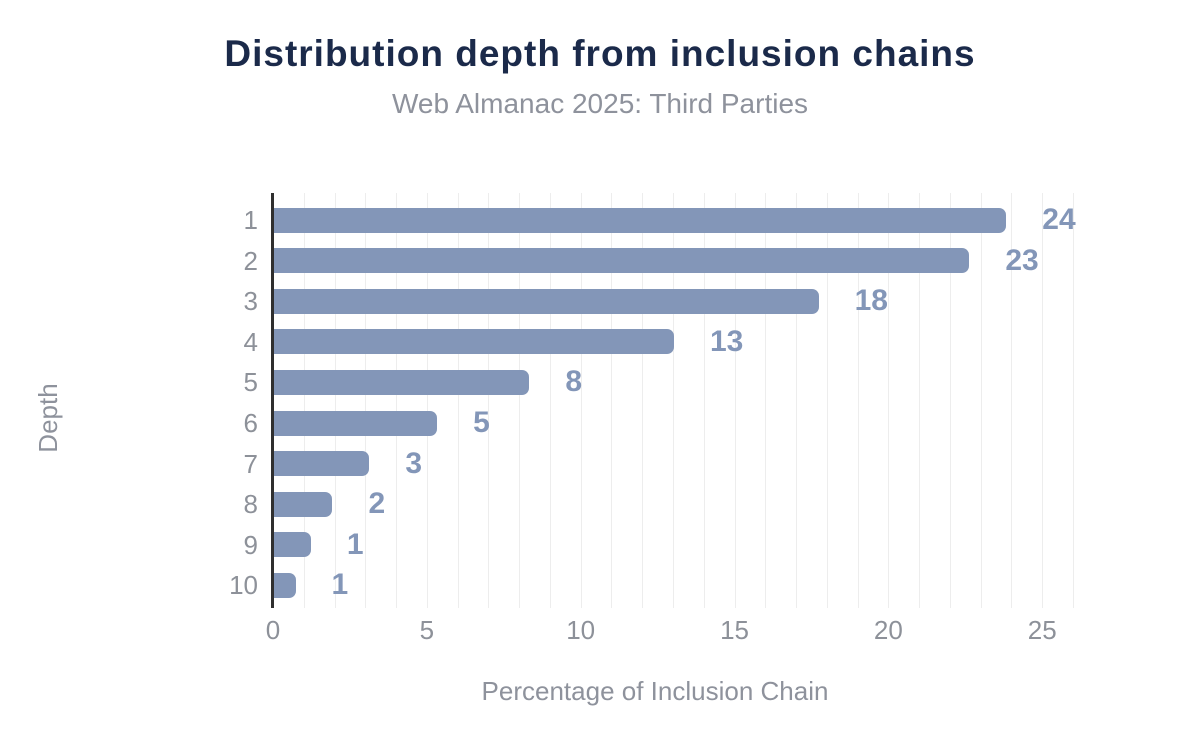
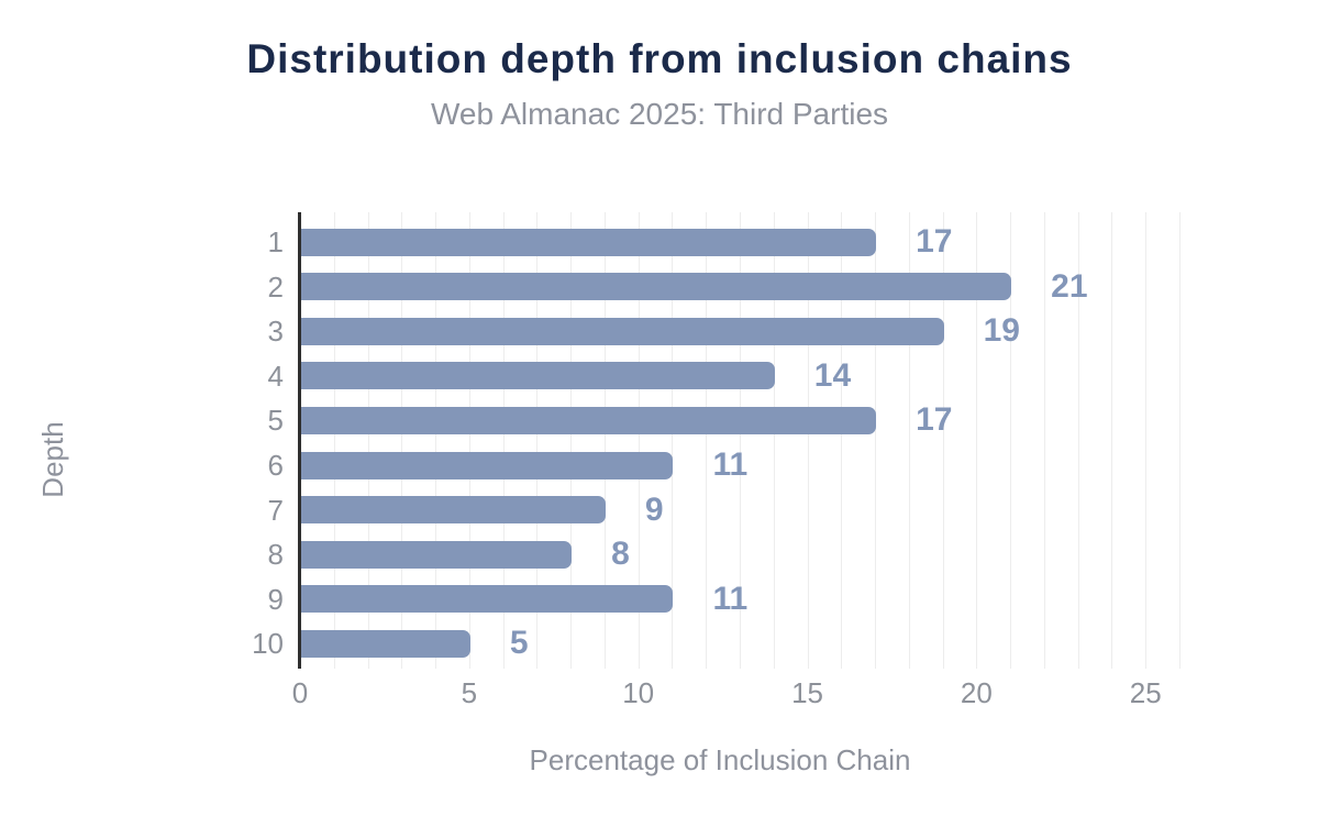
1: 24 -> 17
2: 23 -> 21
3: 18 -> 19
4: 13 -> 14
5: 8 -> 17
6: 5 -> 11
7: 3 -> 9
8: 2 -> 8
9: 1 -> 11
10: 1 -> 5
